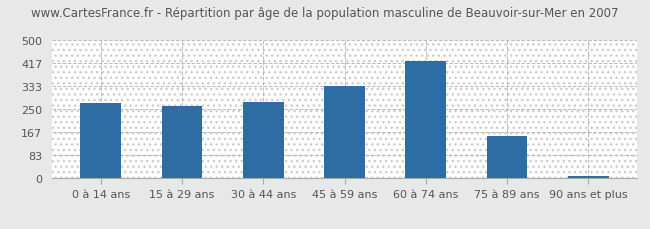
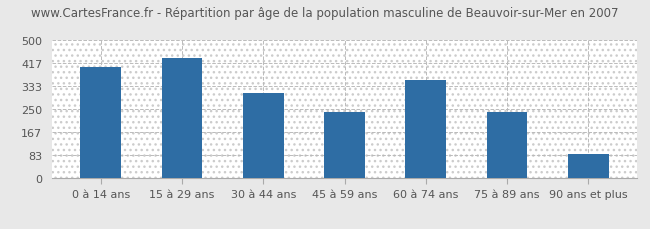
0 à 14 ans: 272 -> 405
15 à 29 ans: 263 -> 435
30 à 44 ans: 278 -> 310
45 à 59 ans: 334 -> 240
60 à 74 ans: 425 -> 355
75 à 89 ans: 152 -> 240
90 ans et plus: 10 -> 90
